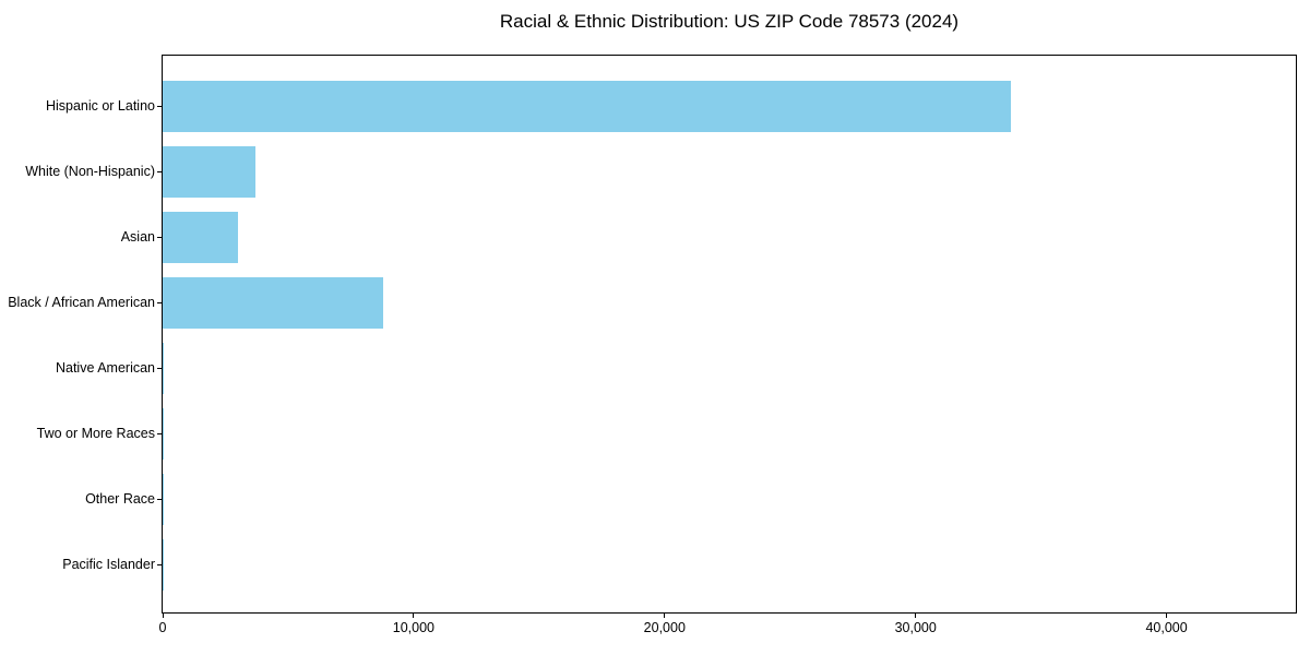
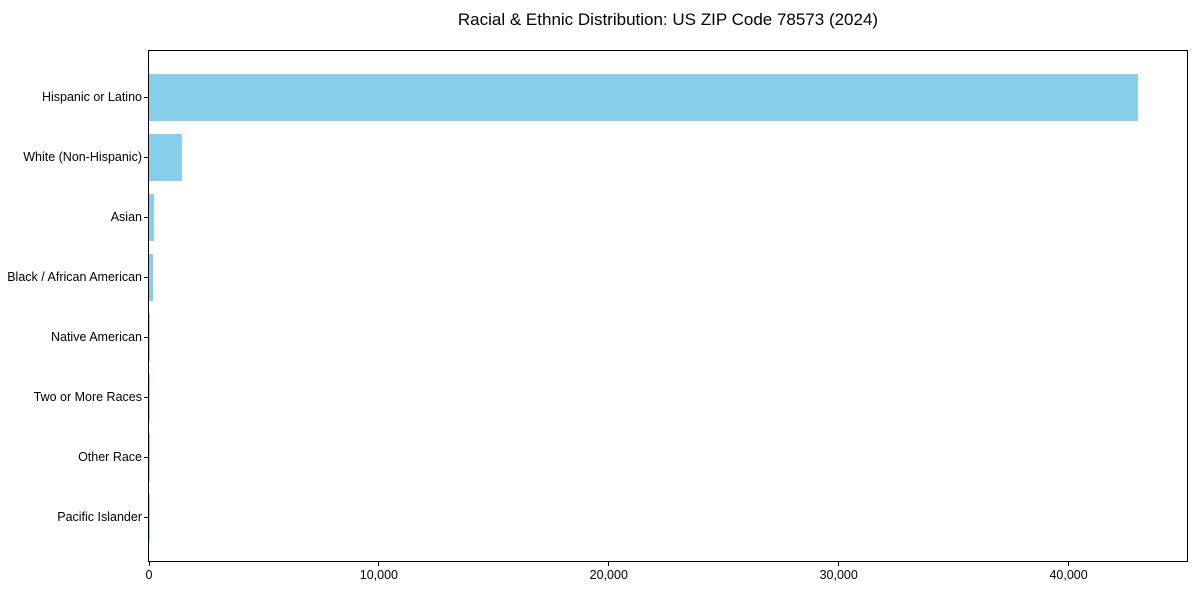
Hispanic or Latino: 33800 -> 43000
White (Non-Hispanic): 3700 -> 1400
Asian: 3000 -> 200
Black / African American: 8800 -> 200
